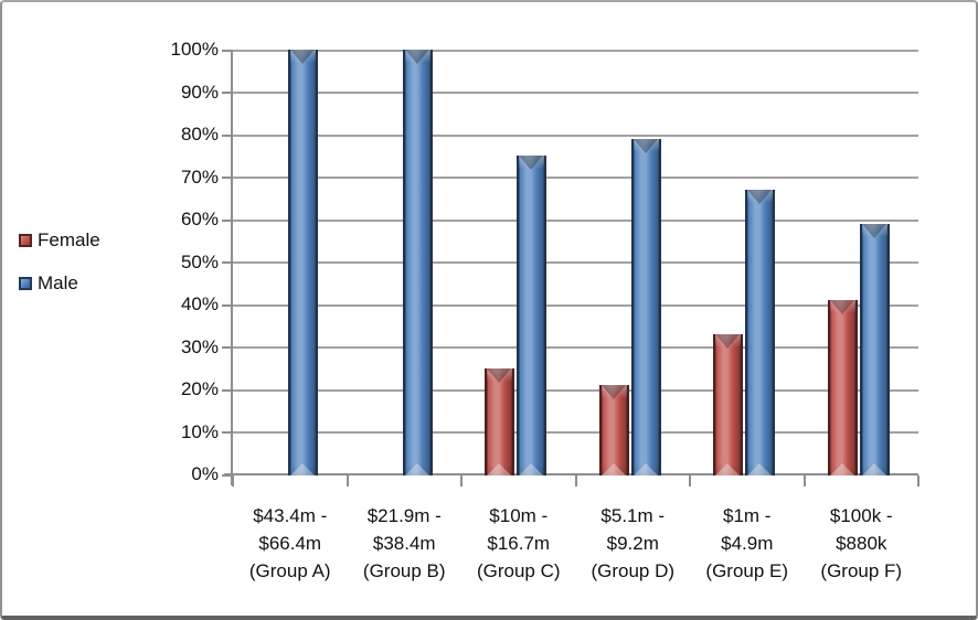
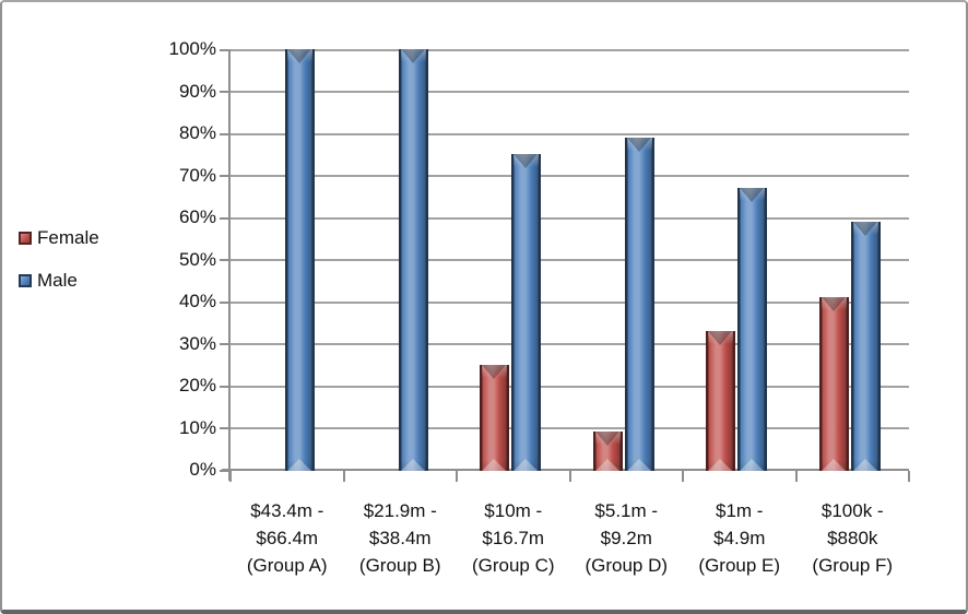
Female/$5.1m - $9.2m (Group D): 21% -> 9%
